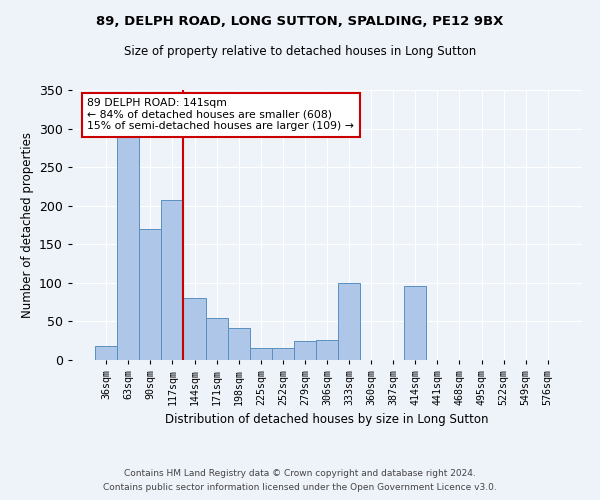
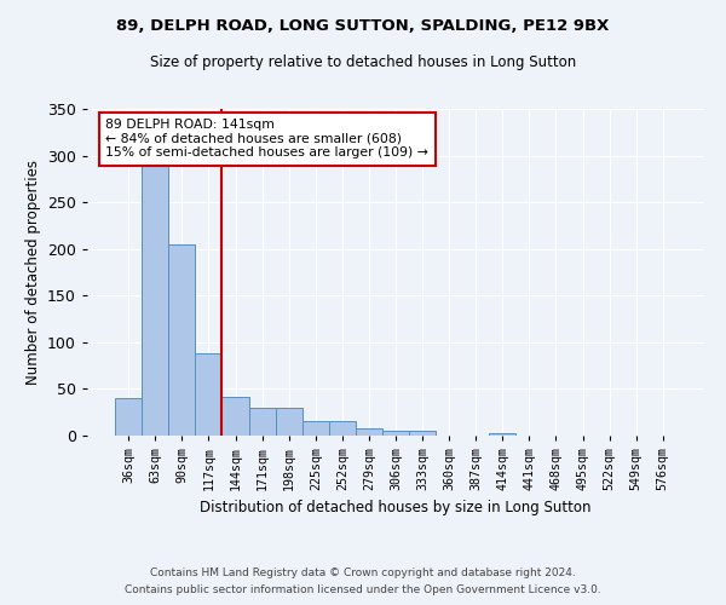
36sqm: 18 -> 40
90sqm: 170 -> 205
117sqm: 208 -> 88
144sqm: 80 -> 42
171sqm: 54 -> 30
198sqm: 42 -> 30
279sqm: 24 -> 8
306sqm: 26 -> 5
333sqm: 100 -> 5
414sqm: 96 -> 3
